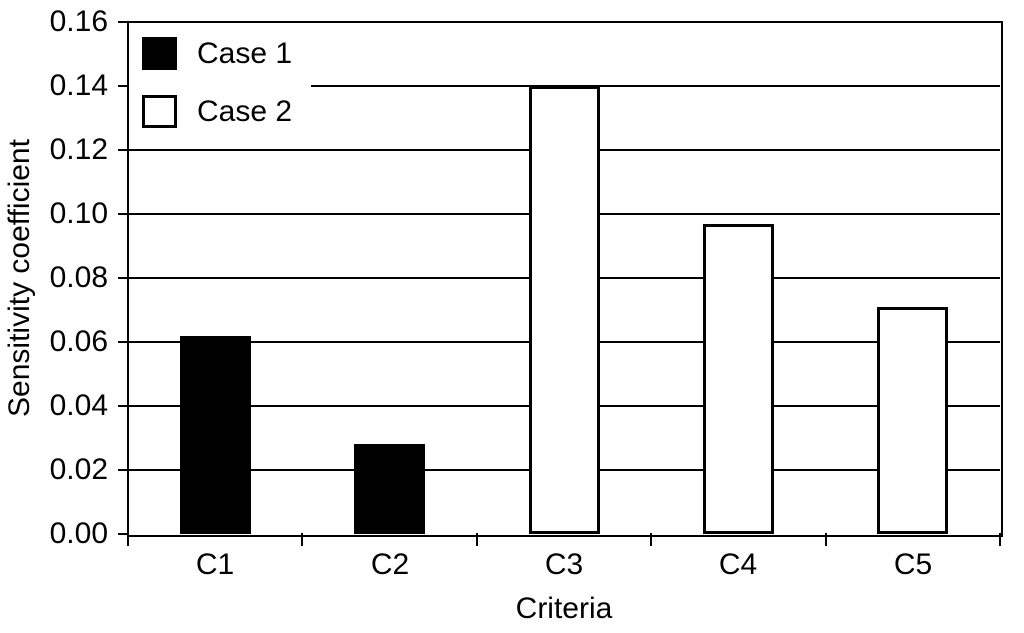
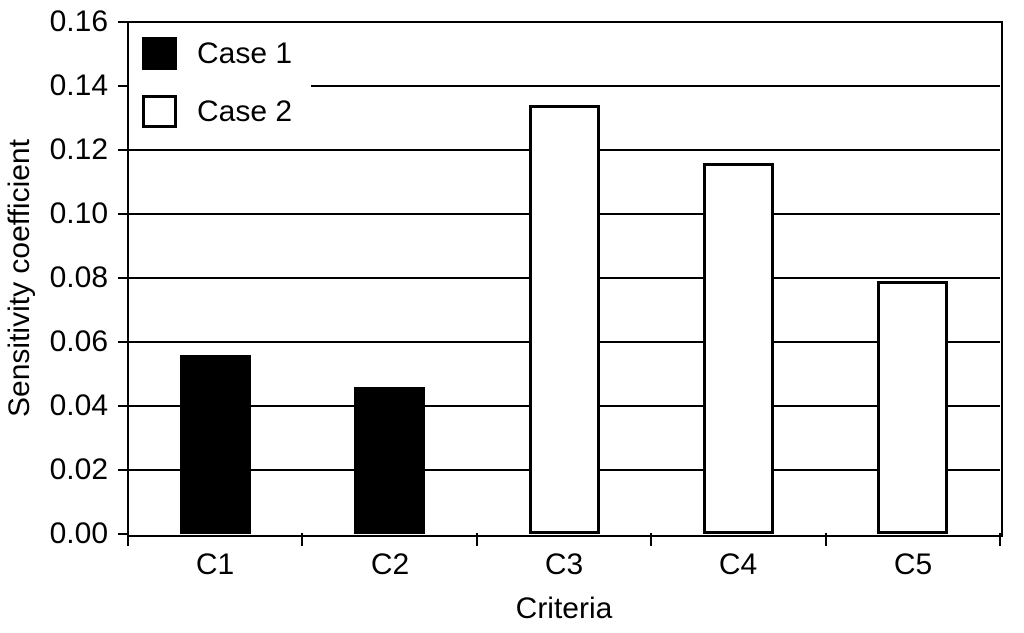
Case 1/C1: 0.062 -> 0.056
Case 1/C2: 0.028 -> 0.046
Case 2/C3: 0.140 -> 0.134
Case 2/C4: 0.097 -> 0.116
Case 2/C5: 0.071 -> 0.079
